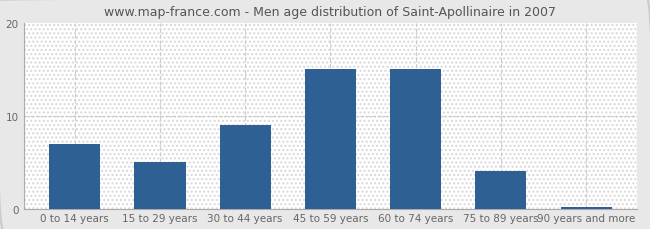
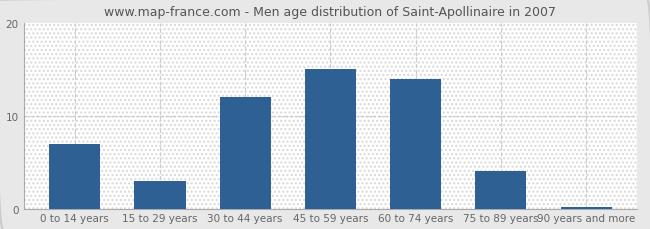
15 to 29 years: 5.0 -> 3.0
30 to 44 years: 9.0 -> 12.0
60 to 74 years: 15.0 -> 14.0
